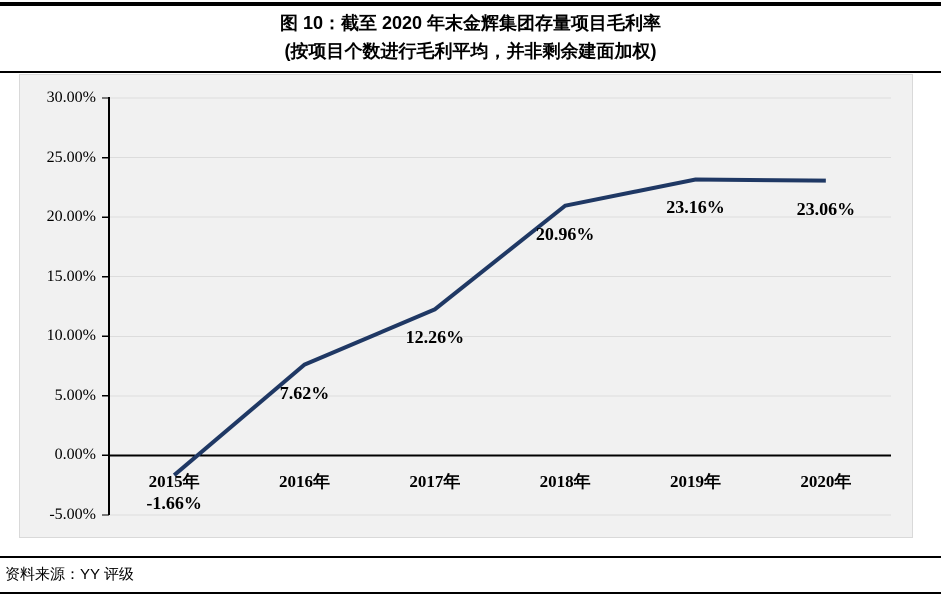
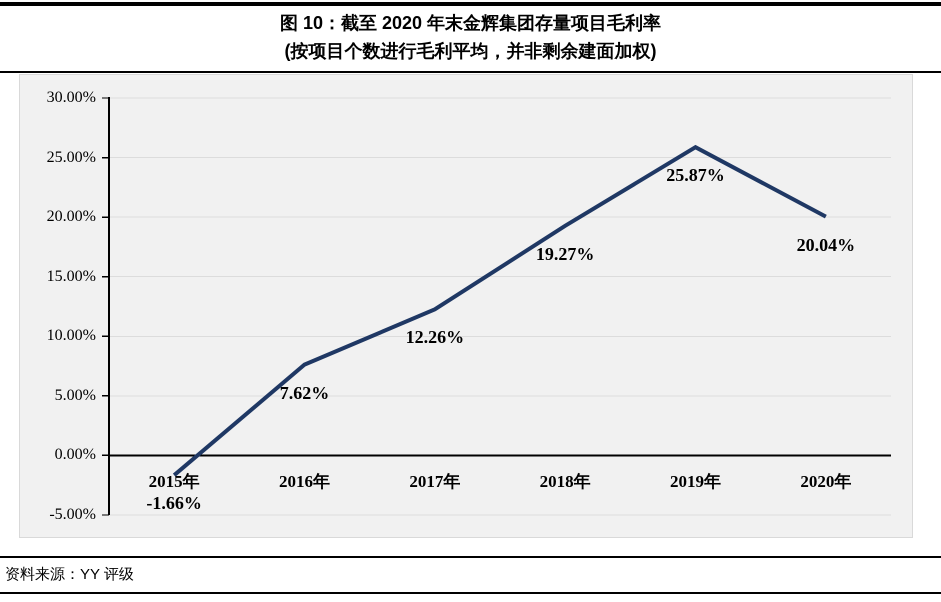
2018年: 20.96% -> 19.27%
2019年: 23.16% -> 25.87%
2020年: 23.06% -> 20.04%
